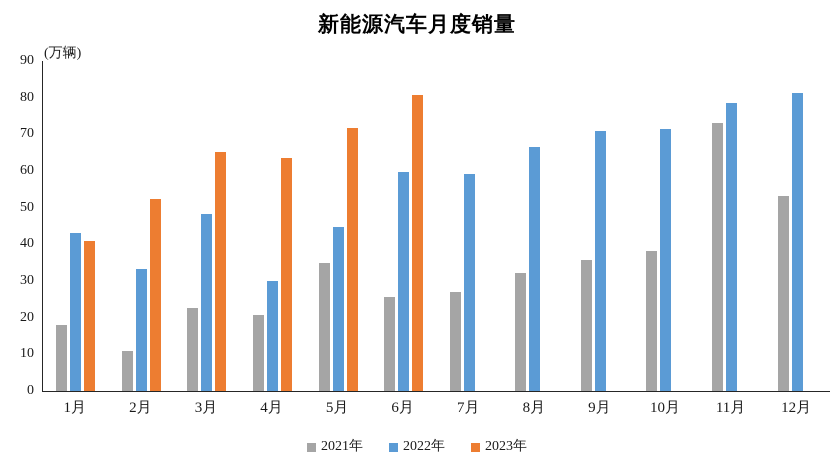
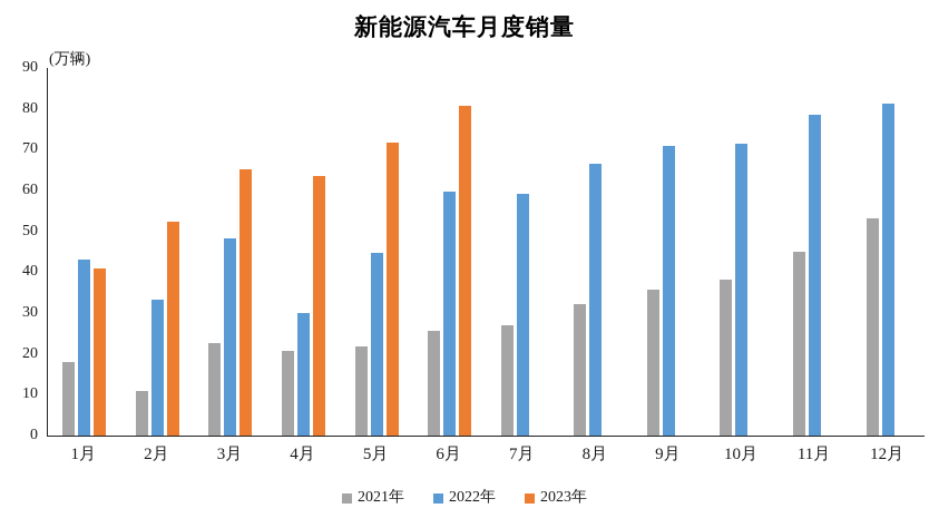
2021年/5月: 35 -> 22
2021年/11月: 73 -> 45
